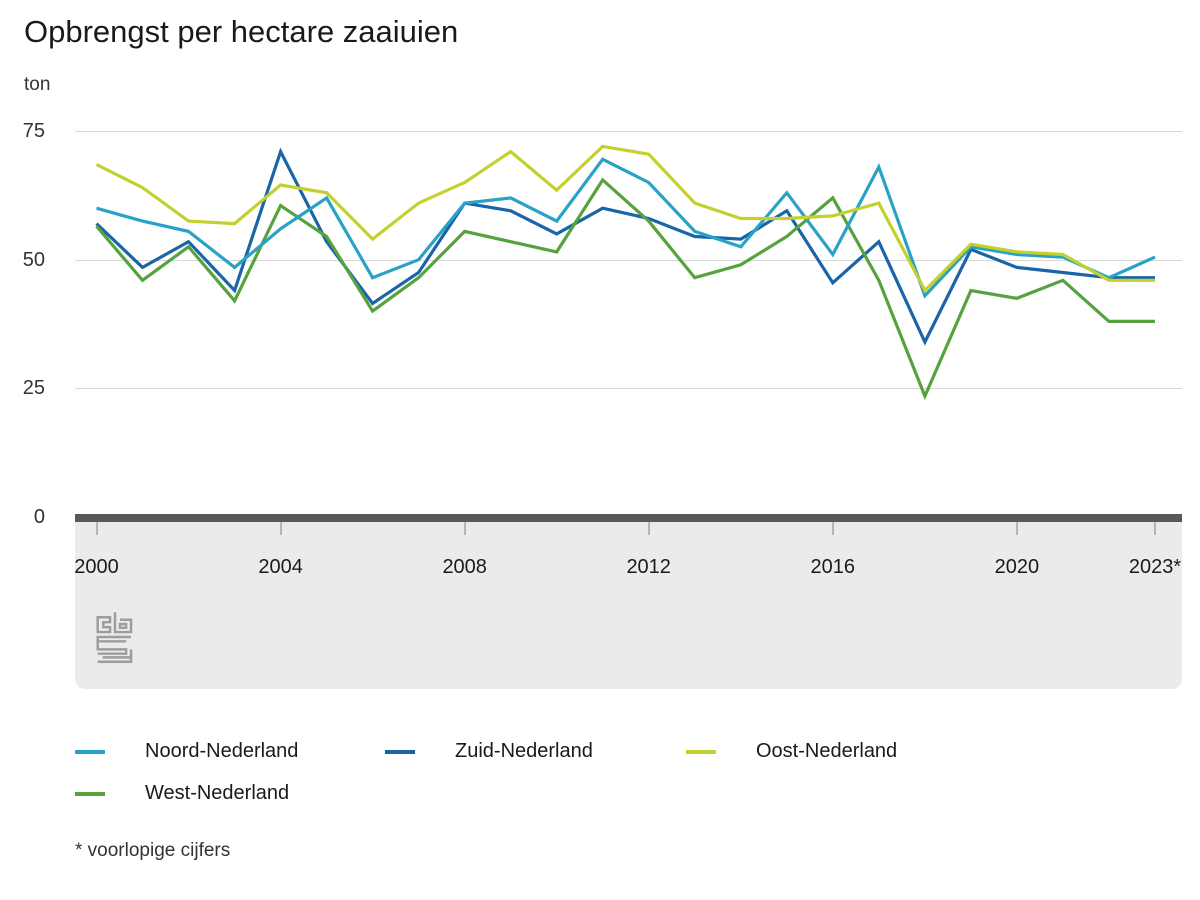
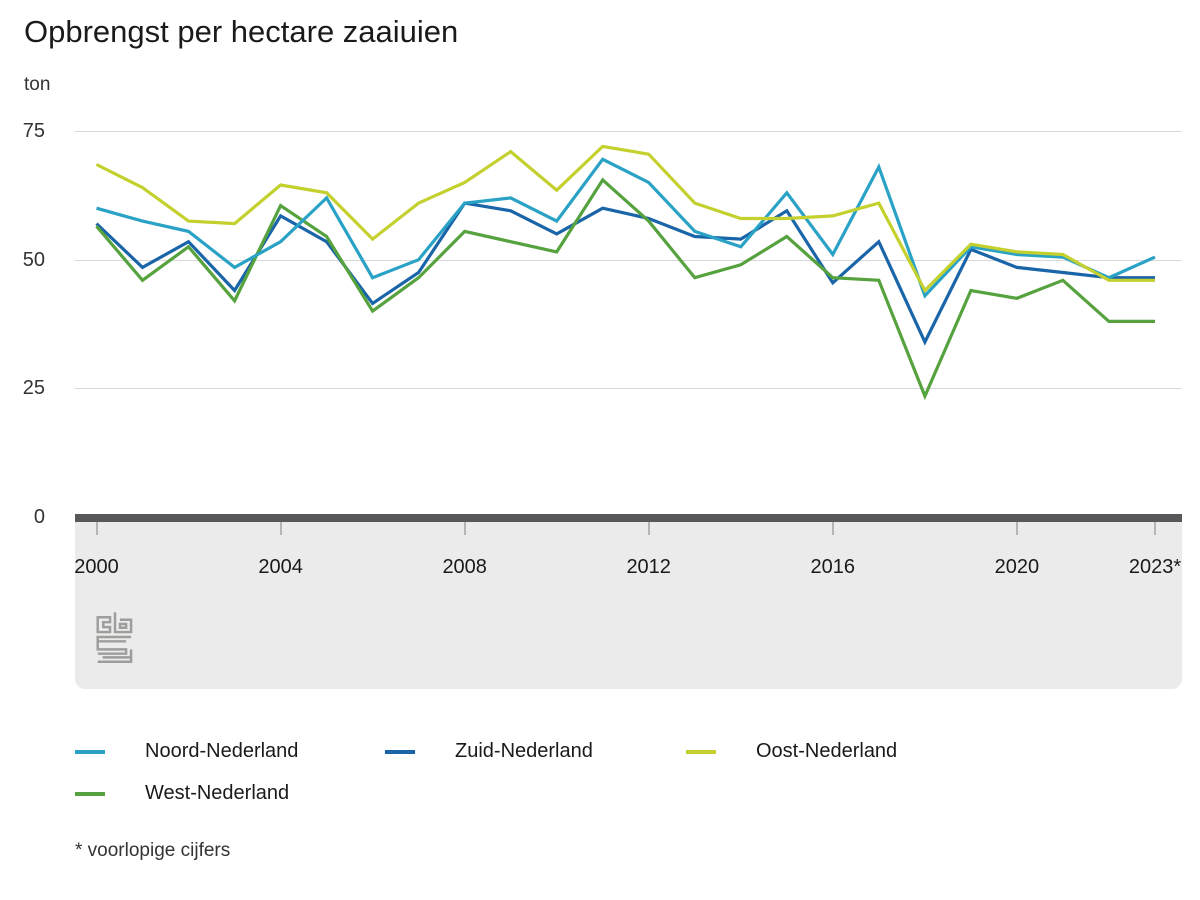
Noord-Nederland/2004: 56 -> 54
Zuid-Nederland/2004: 71 -> 58
West-Nederland/2016: 62 -> 46
